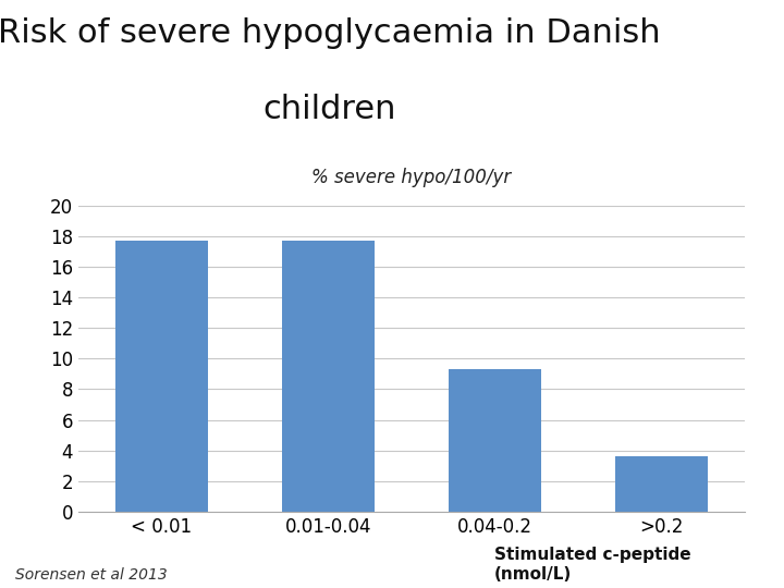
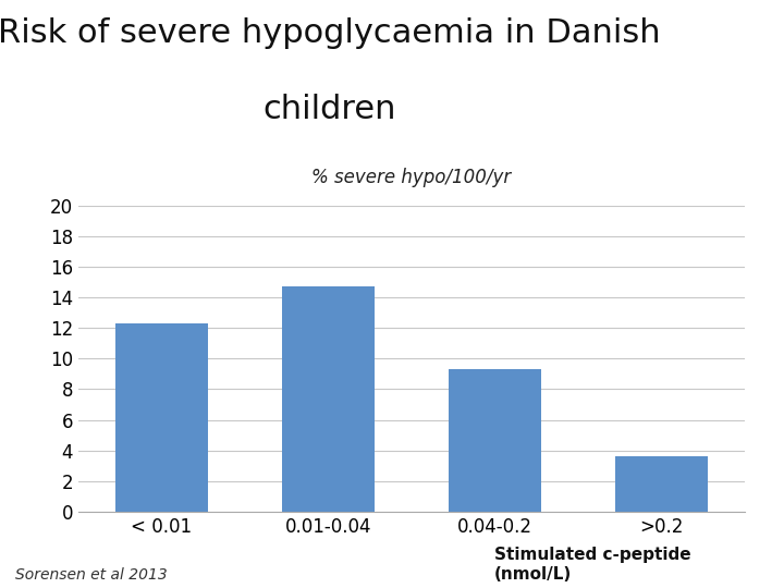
< 0.01: 17.7 -> 12.3
0.01-0.04: 17.7 -> 14.7
